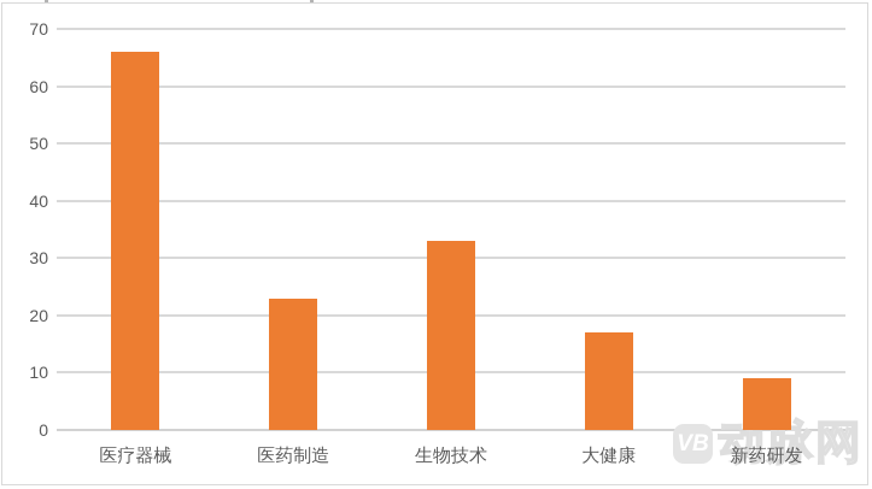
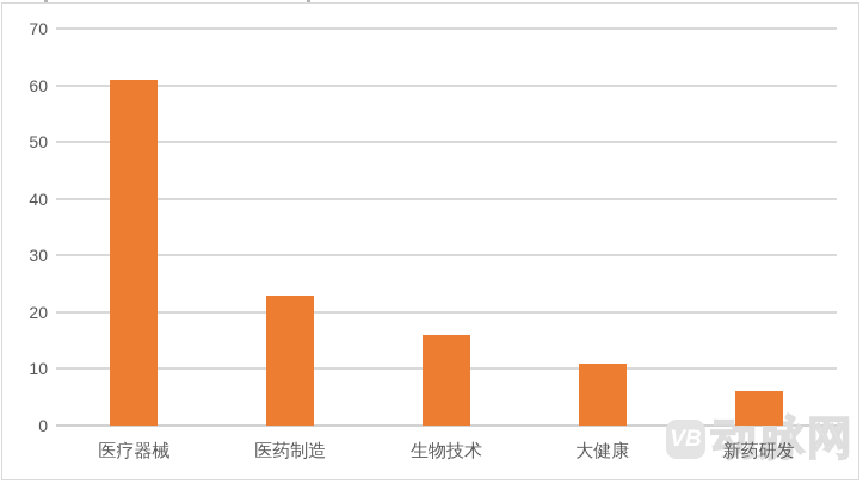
医疗器械: 66 -> 61
生物技术: 33 -> 16
大健康: 17 -> 11
新药研发: 9 -> 6
